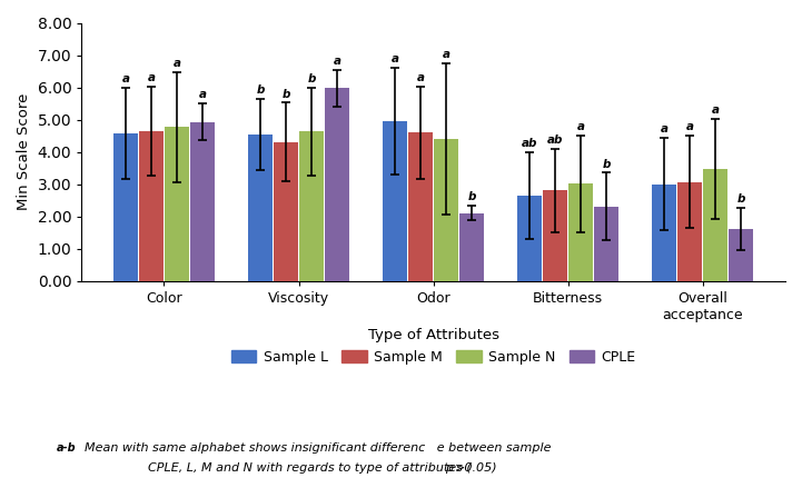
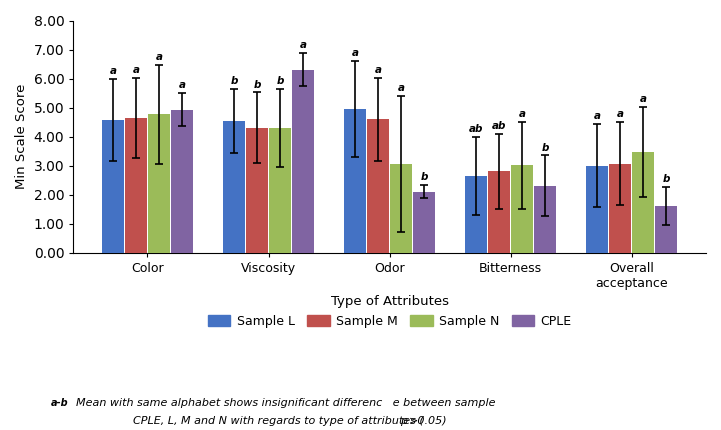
Sample N/Viscosity: 4.63 -> 4.30
CPLE/Viscosity: 5.98 -> 6.30
Sample N/Odor: 4.40 -> 3.05
